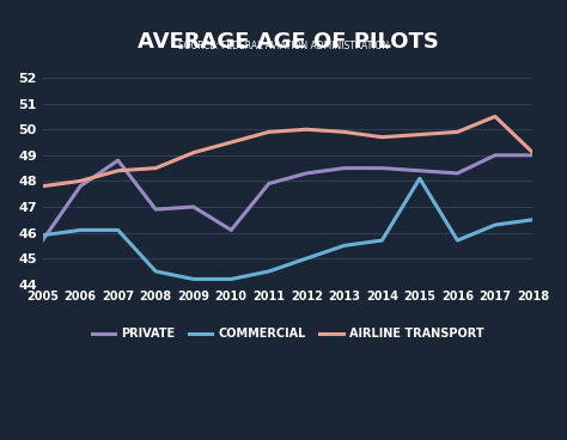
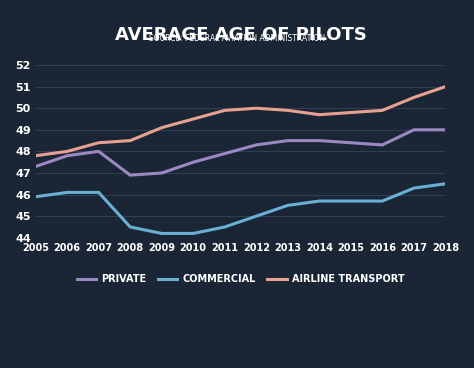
PRIVATE/2005: 45.7 -> 47.3
PRIVATE/2007: 48.8 -> 48.0
PRIVATE/2010: 46.1 -> 47.5
COMMERCIAL/2015: 48.1 -> 45.7
AIRLINE TRANSPORT/2018: 49.1 -> 51.0
